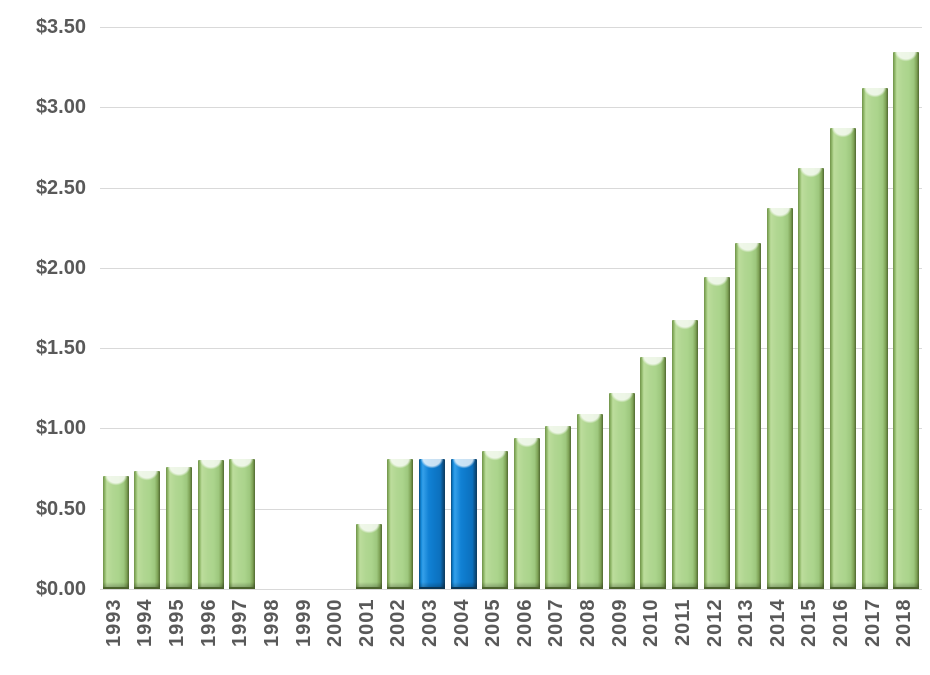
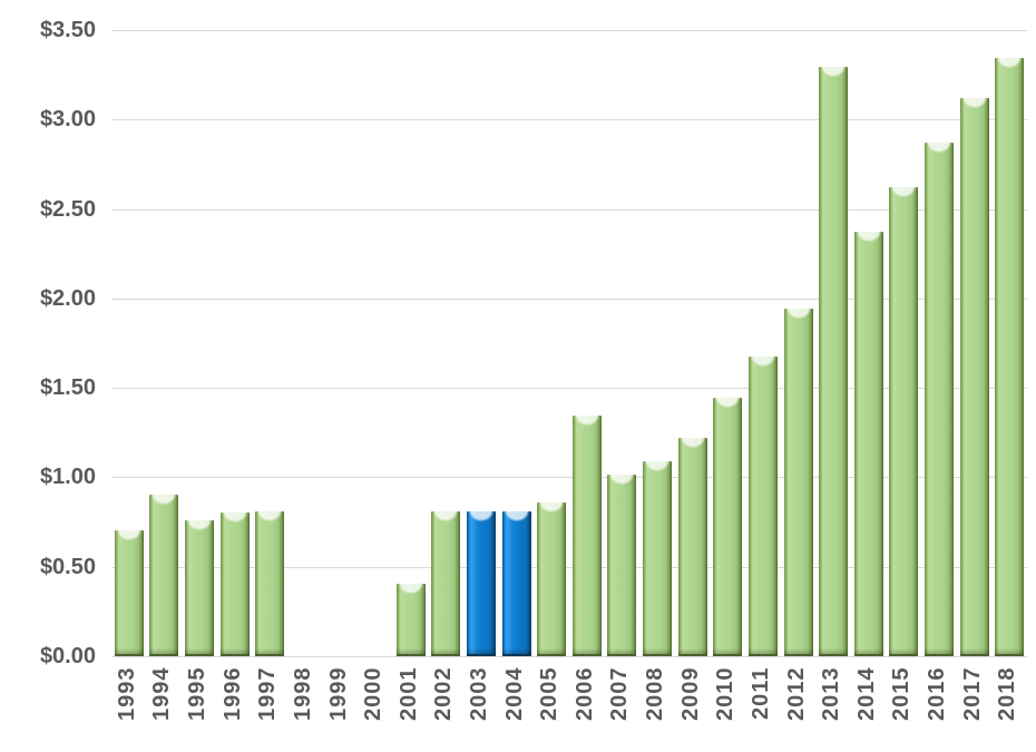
1994: $0.72 -> $0.89
2006: $0.93 -> $1.33
2013: $2.14 -> $3.28
